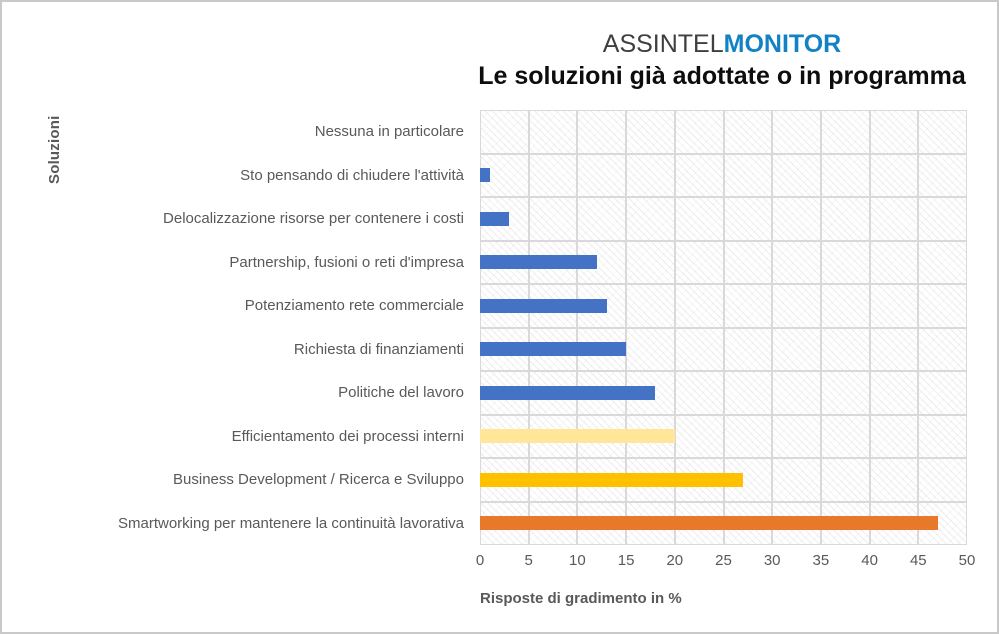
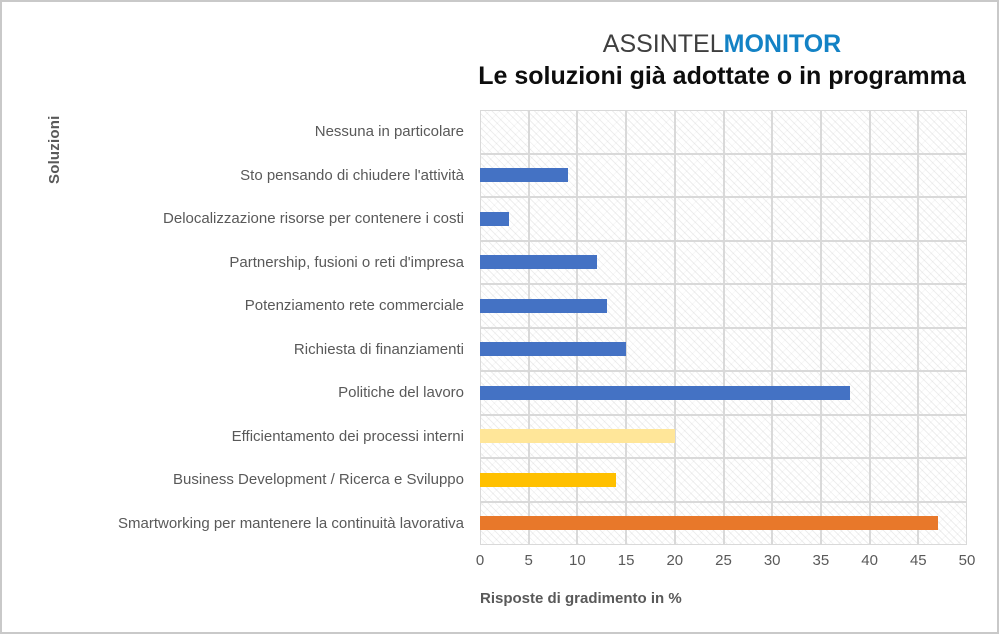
Sto pensando di chiudere l'attività: 1 -> 9
Politiche del lavoro: 18 -> 38
Business Development / Ricerca e Sviluppo: 27 -> 14
